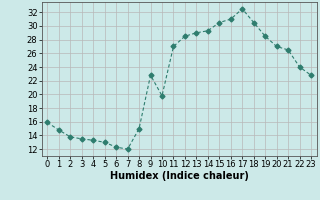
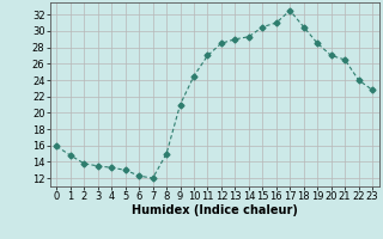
9: 22.8 -> 21.0
10: 19.8 -> 24.5
